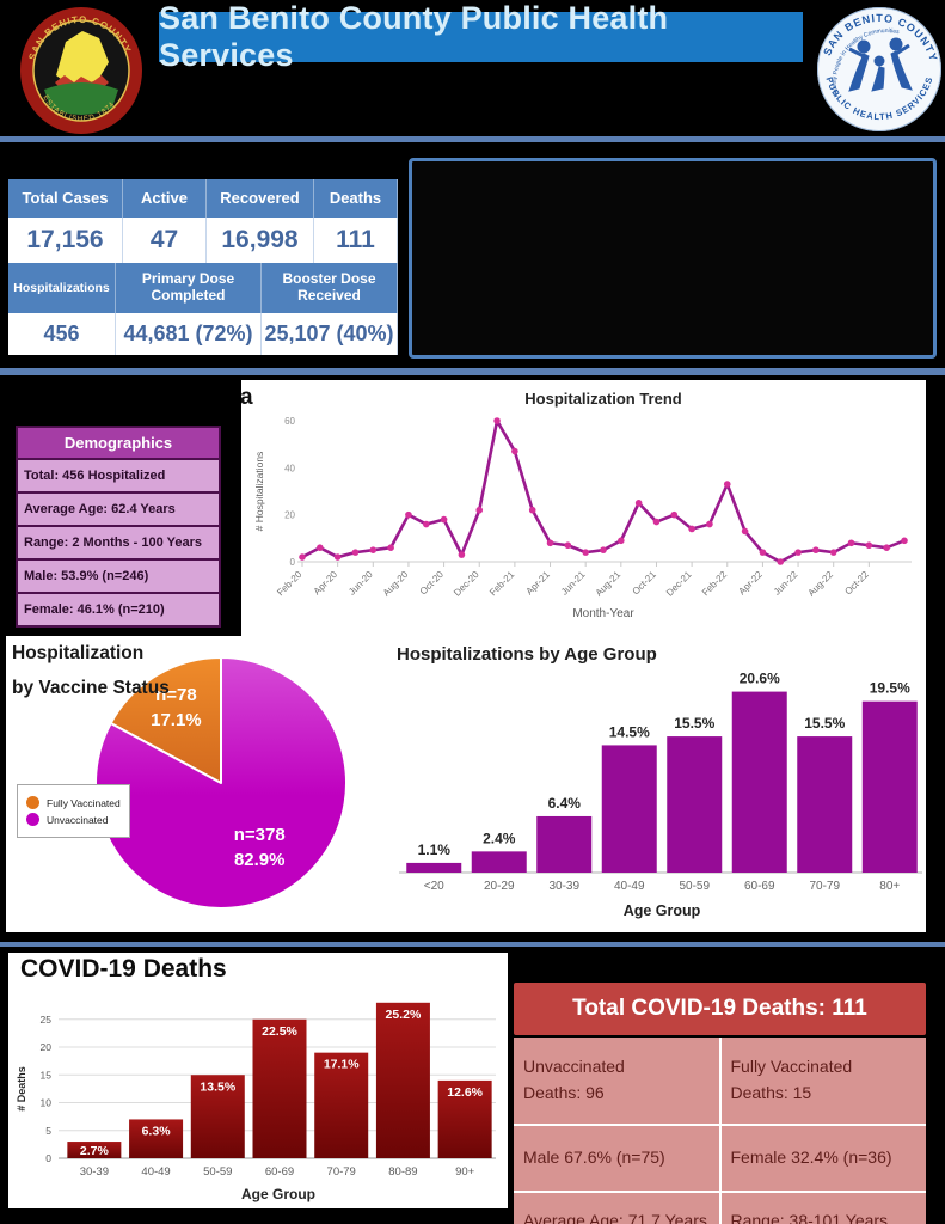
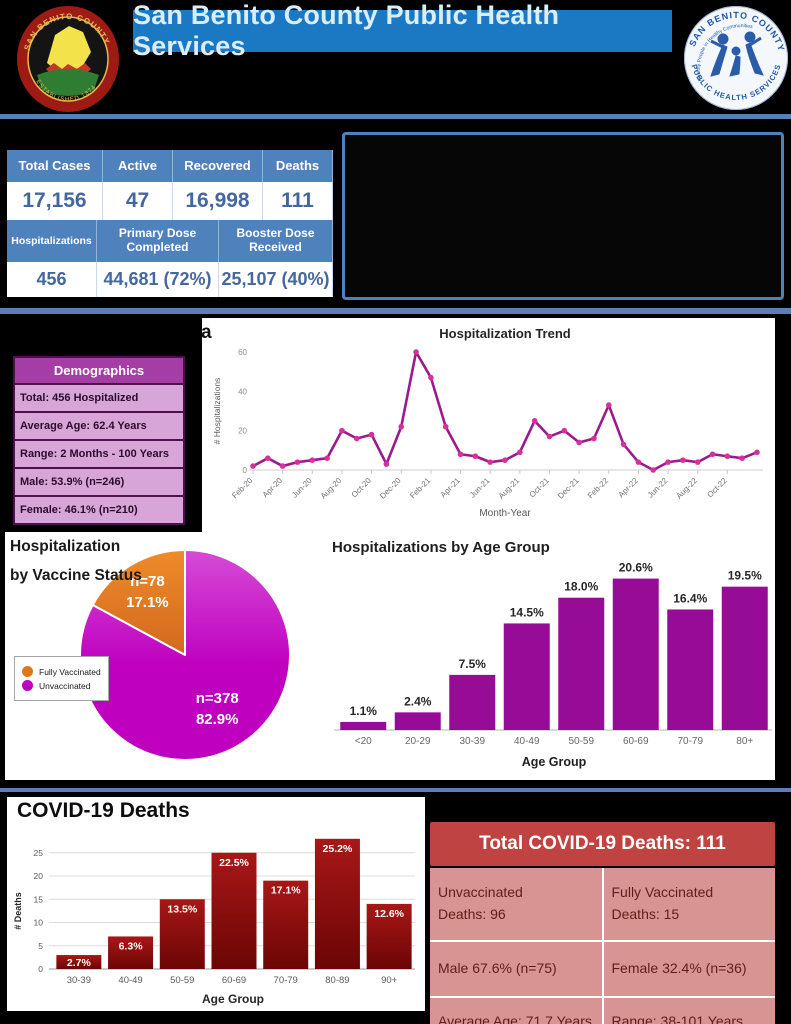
Hospitalizations by Age Group/30-39: 6.4% -> 7.5%
Hospitalizations by Age Group/50-59: 15.5% -> 18.0%
Hospitalizations by Age Group/70-79: 15.5% -> 16.4%
